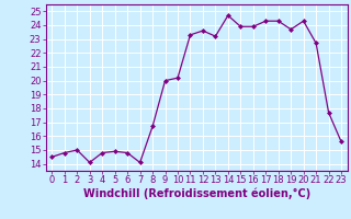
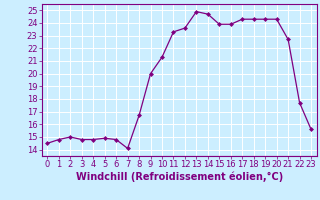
3: 14.1 -> 14.8
10: 20.2 -> 21.3
13: 23.2 -> 24.9
19: 23.7 -> 24.3
